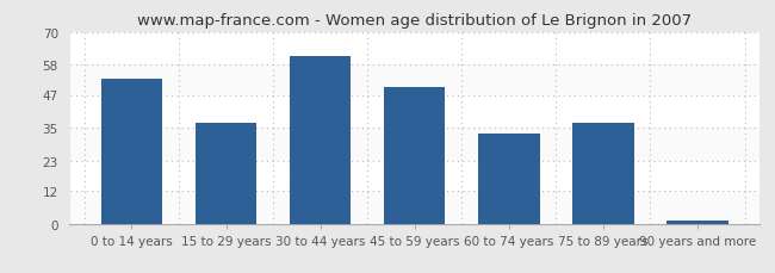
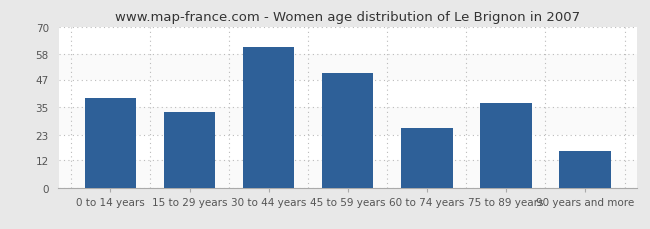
0 to 14 years: 53 -> 39
15 to 29 years: 37 -> 33
60 to 74 years: 33 -> 26
90 years and more: 1 -> 16
